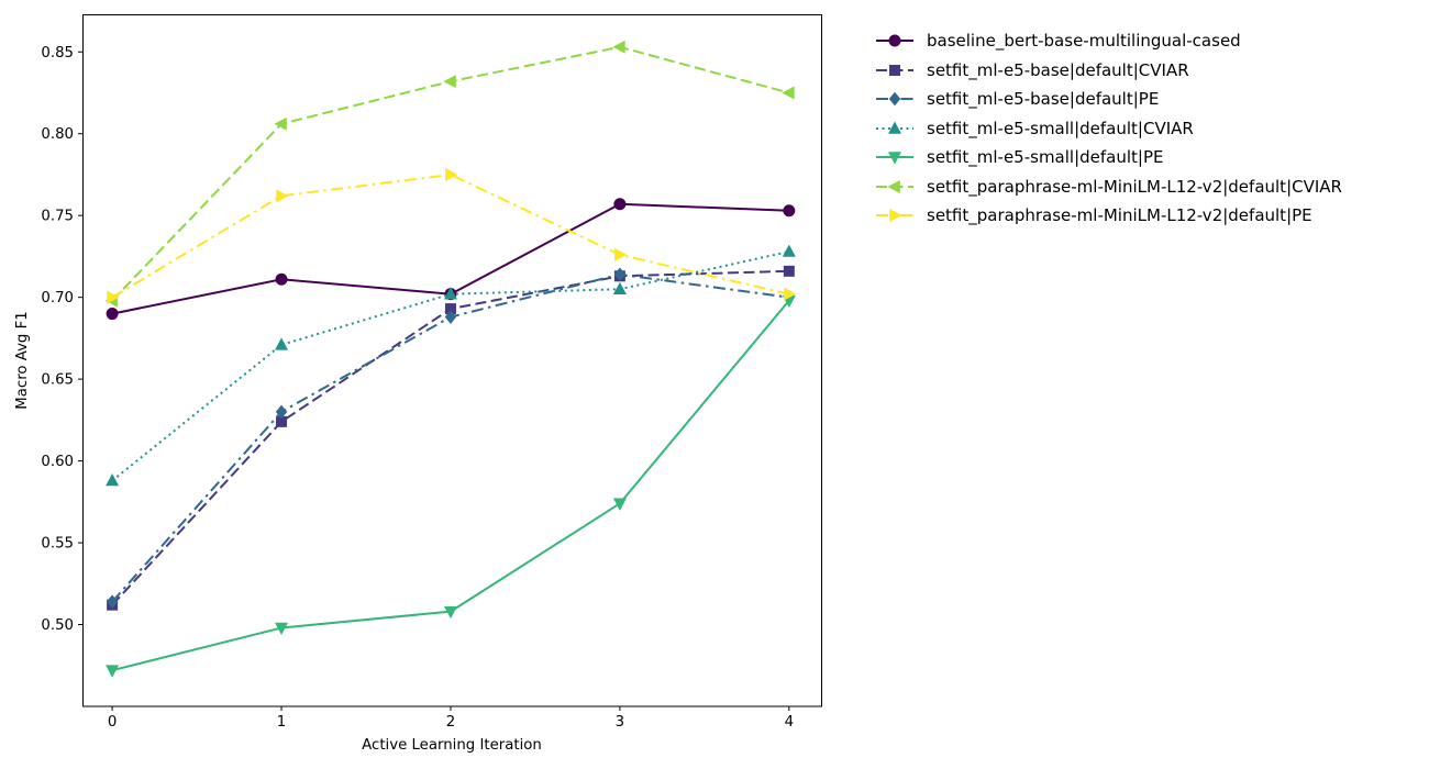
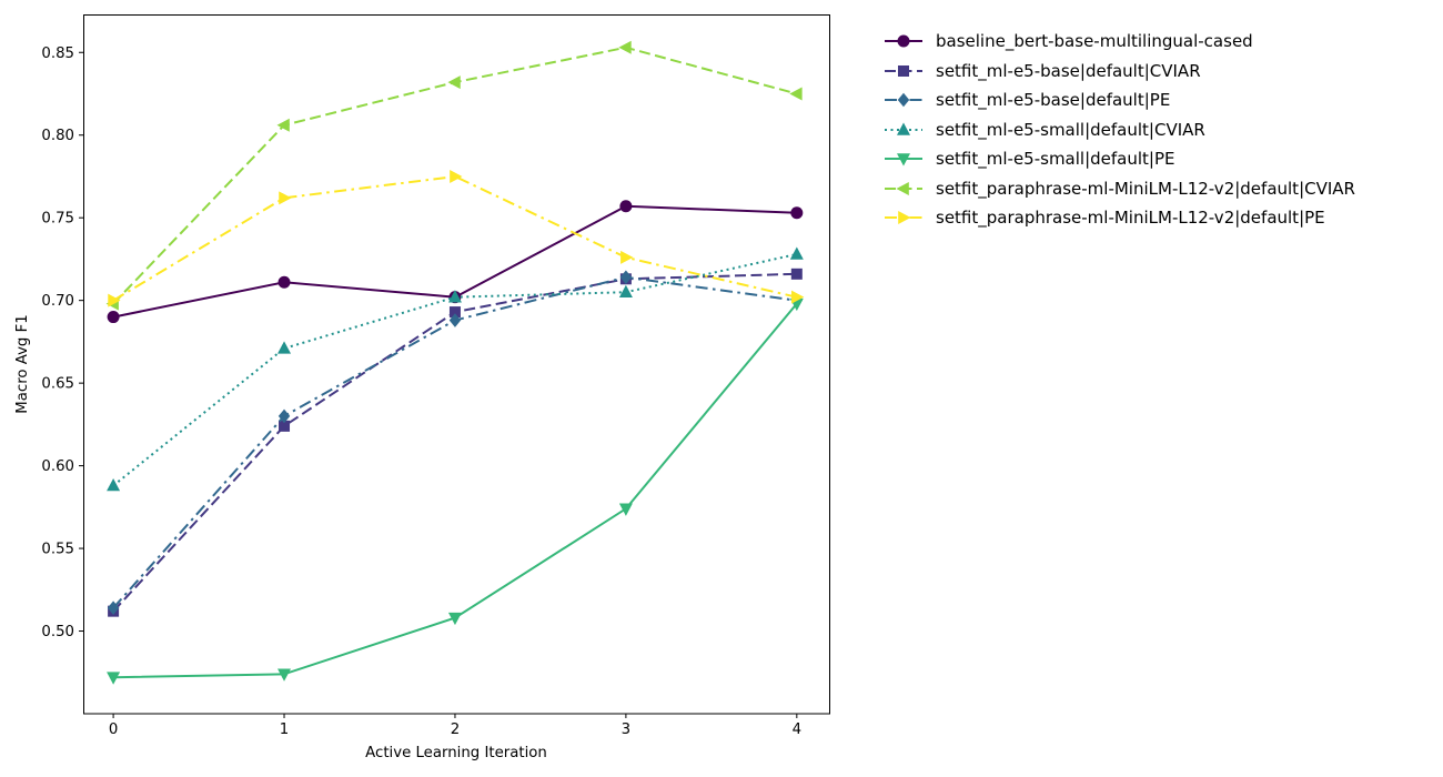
setfit_ml-e5-small|default|PE/1: 0.498 -> 0.474
